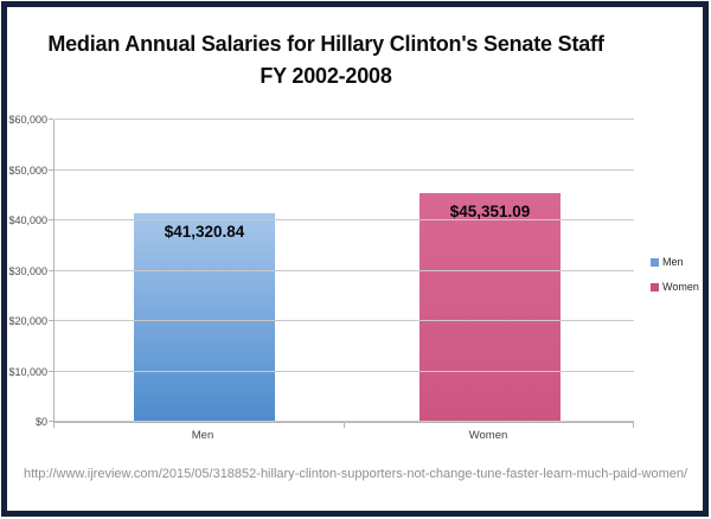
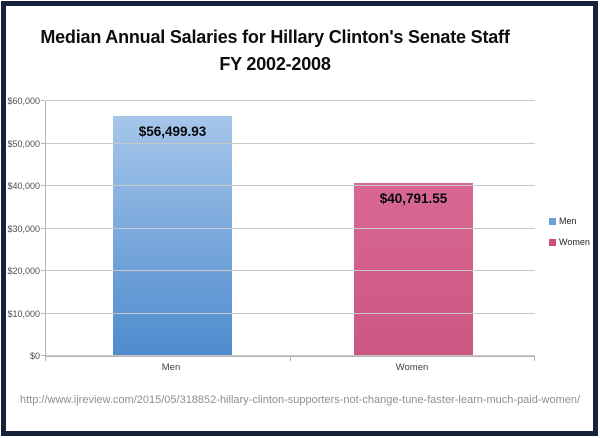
Men: $41,320.84 -> $56,499.93
Women: $45,351.09 -> $40,791.55
